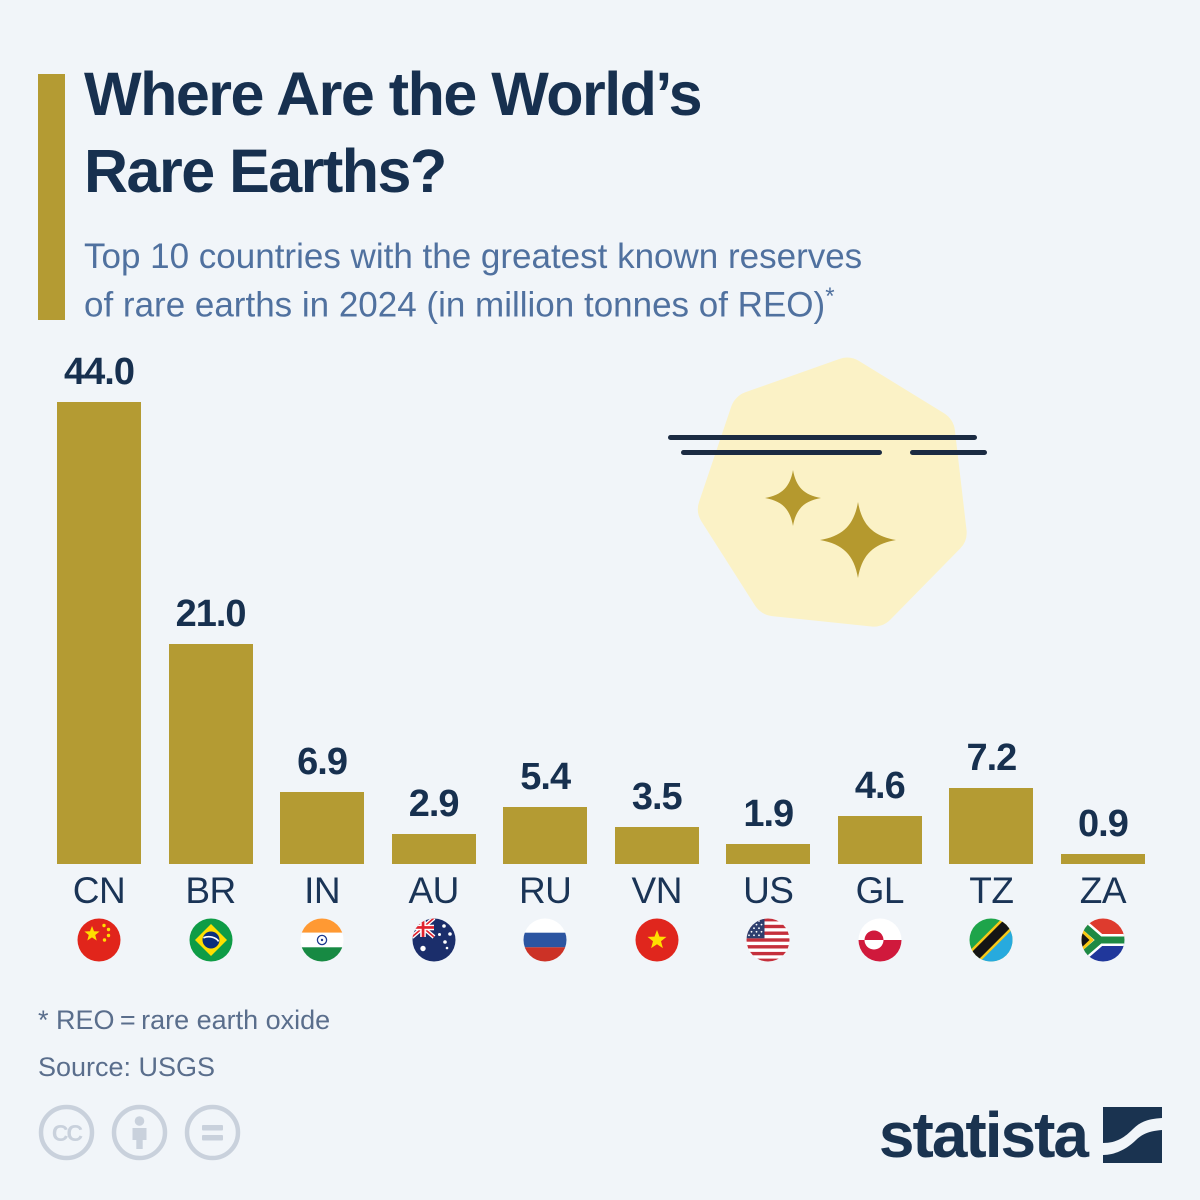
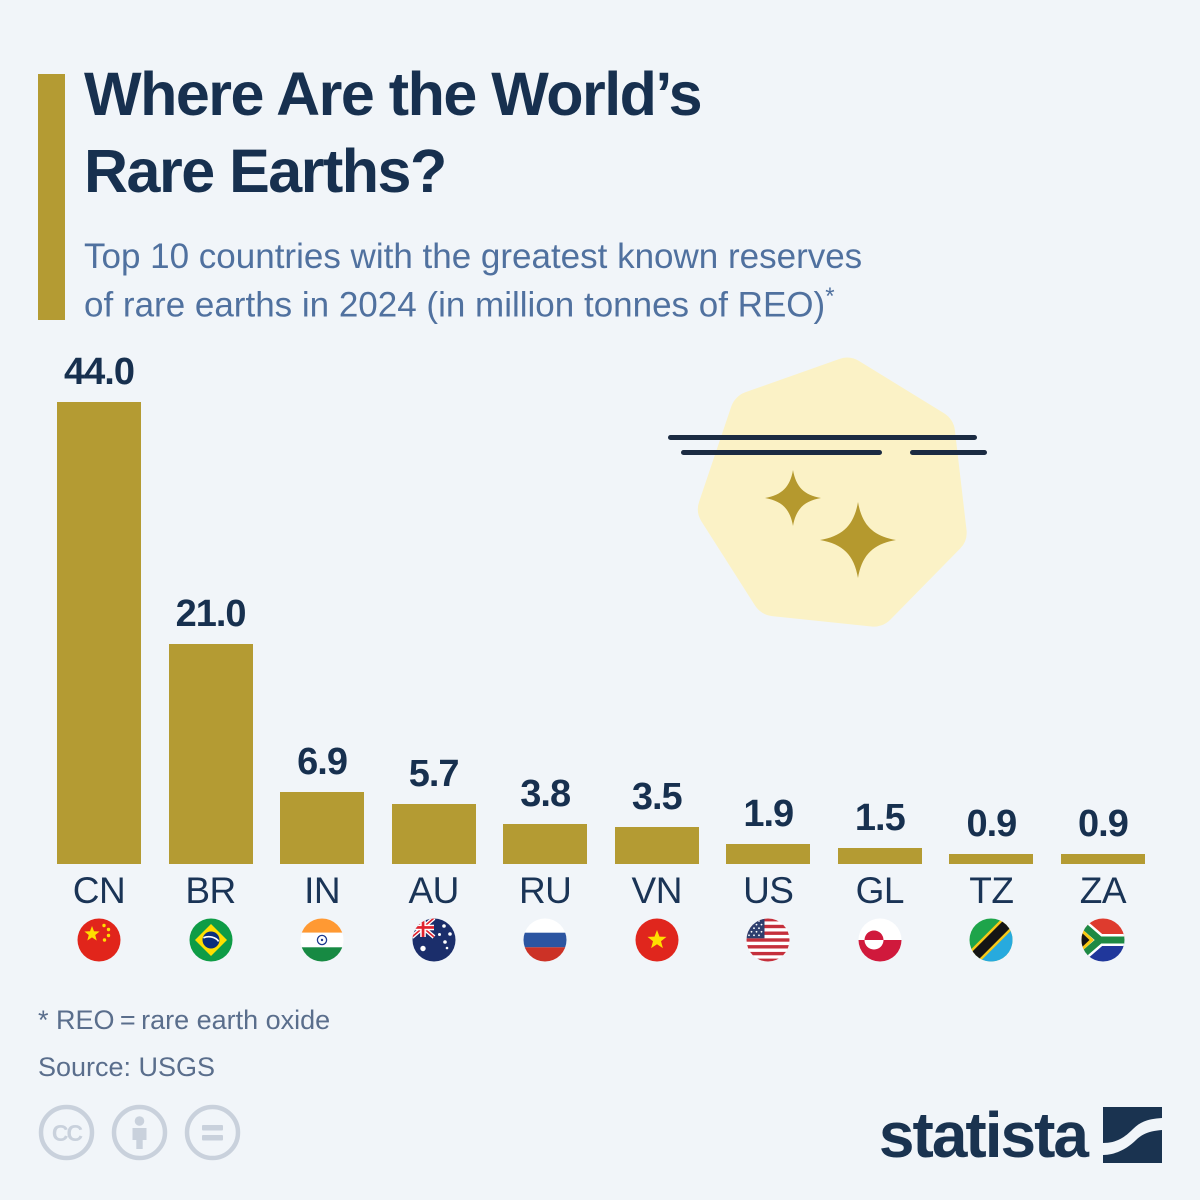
AU: 2.9 -> 5.7
RU: 5.4 -> 3.8
GL: 4.6 -> 1.5
TZ: 7.2 -> 0.9
